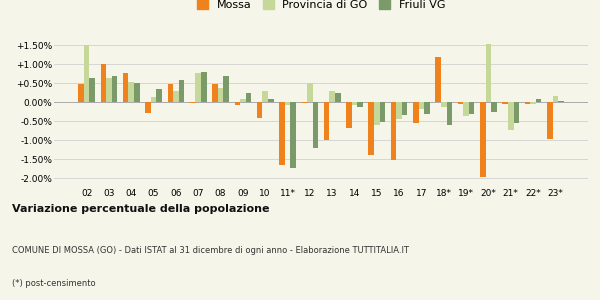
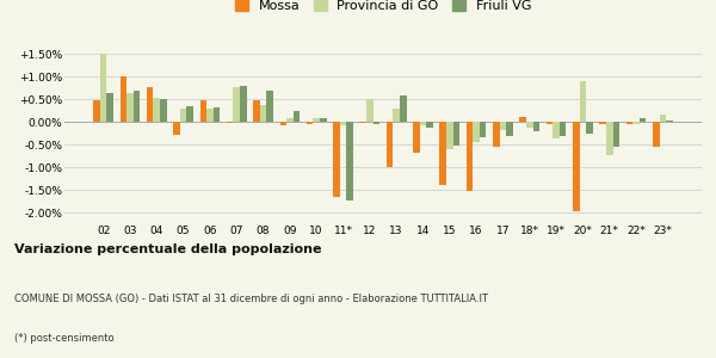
Provincia di GO/05: 0.15% -> 0.30%
Friuli VG/06: 0.60% -> 0.32%
Mossa/10: -0.40% -> -0.05%
Provincia di GO/10: 0.30% -> 0.10%
Friuli VG/12: -1.20% -> -0.05%
Friuli VG/13: 0.25% -> 0.60%
Mossa/18*: 1.20% -> 0.12%
Friuli VG/18*: -0.60% -> -0.20%
Provincia di GO/20*: 1.55% -> 0.90%
Mossa/23*: -0.95% -> -0.55%
